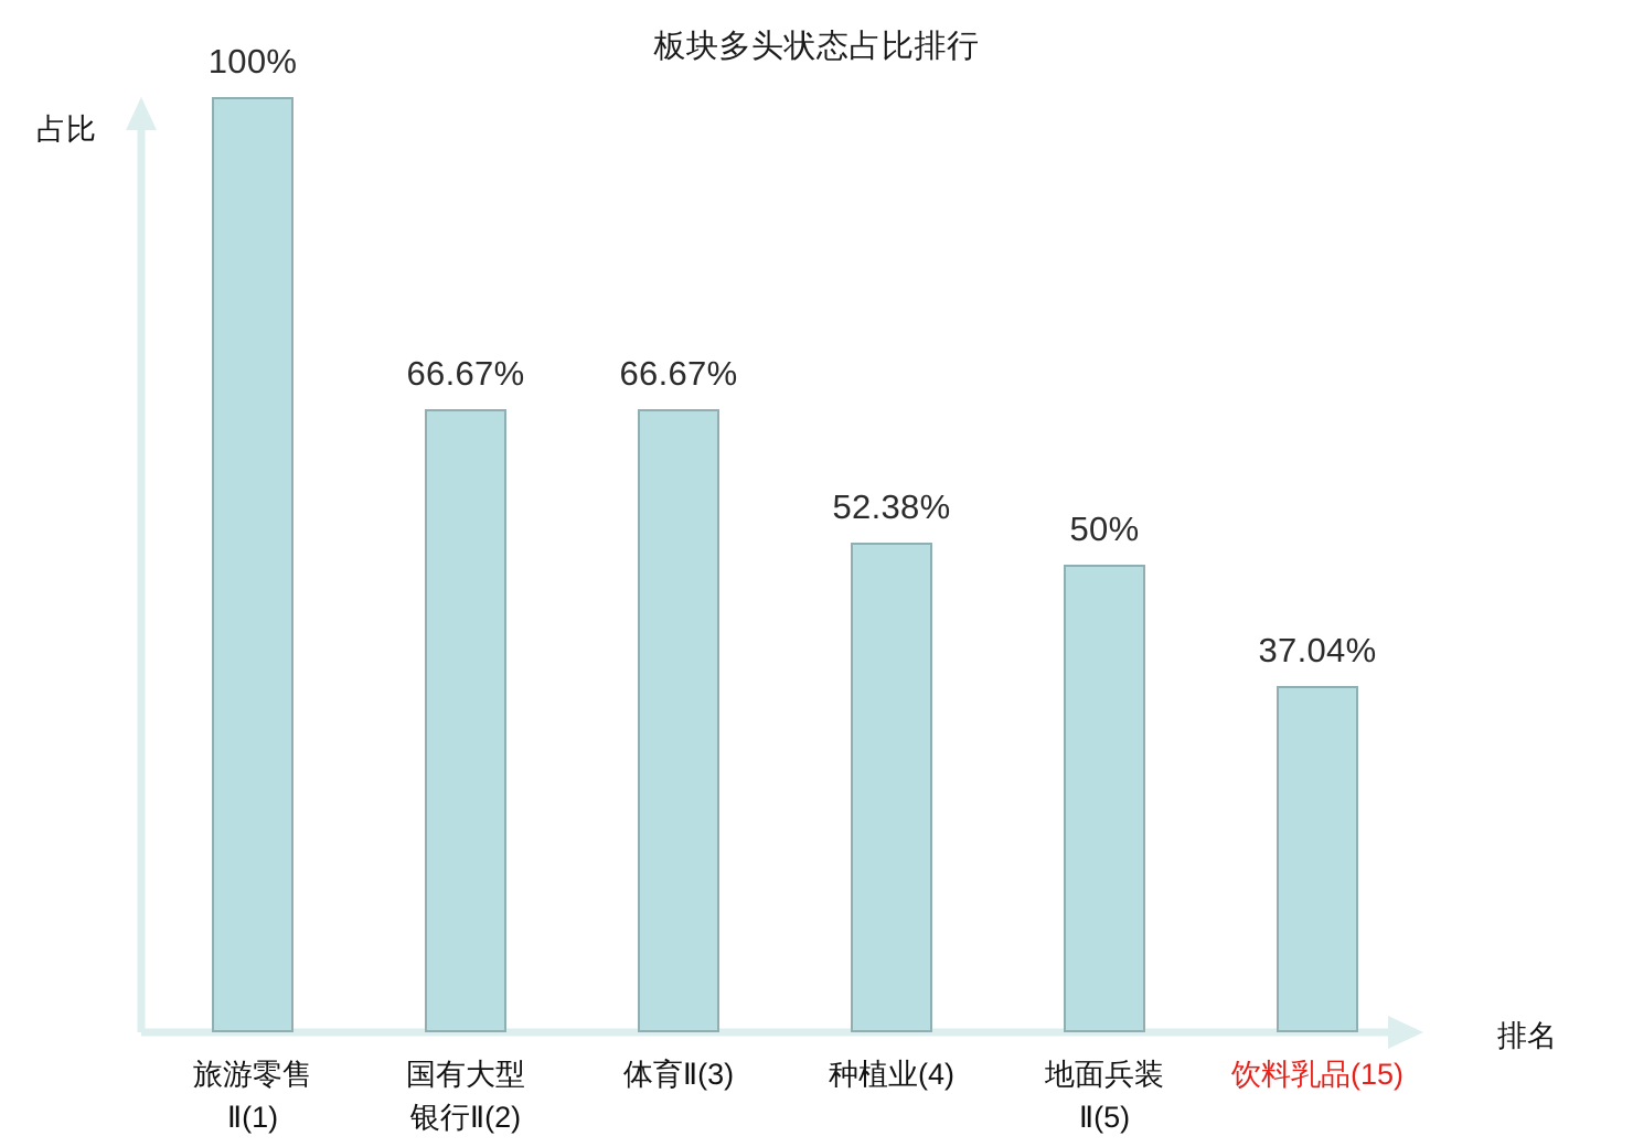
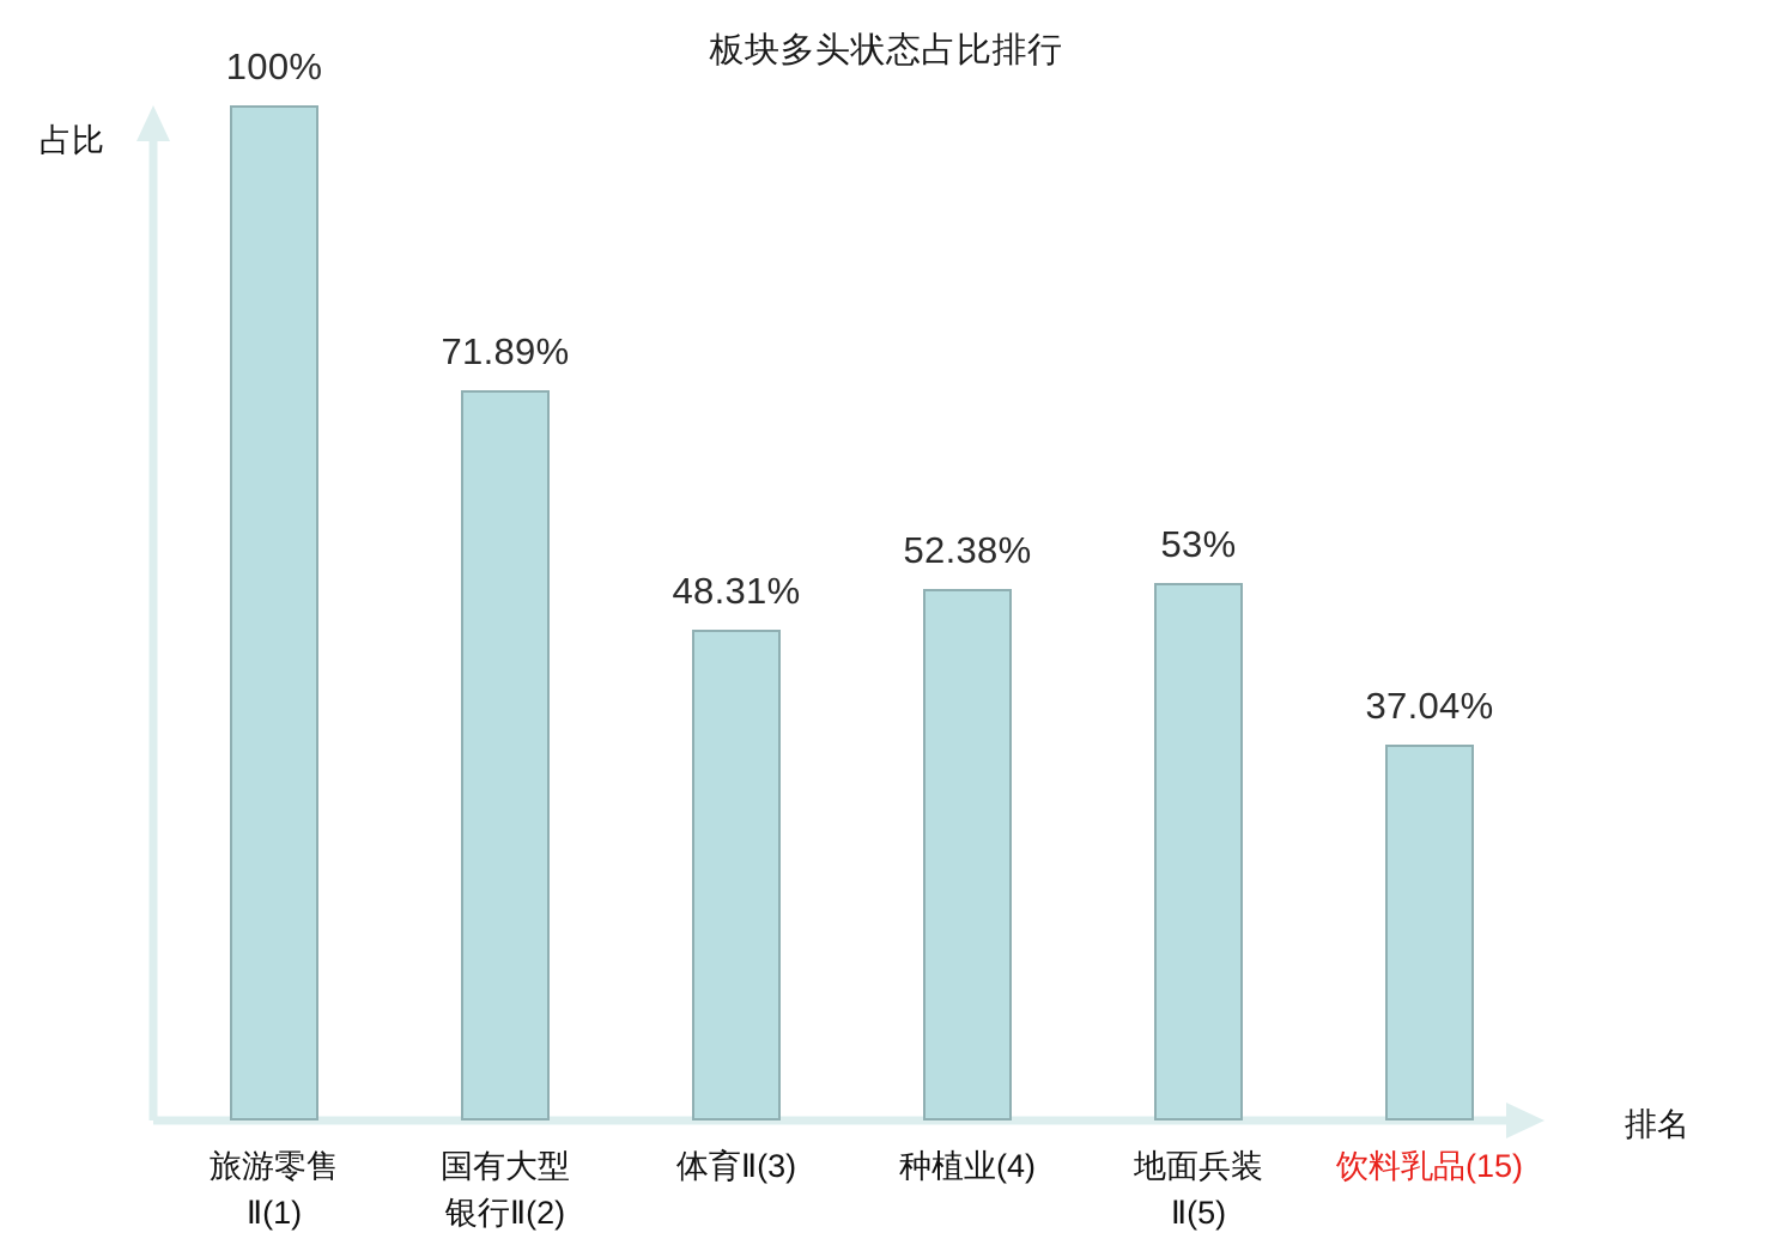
国有大型 银行Ⅱ(2): 66.67% -> 71.89%
体育Ⅱ(3): 66.67% -> 48.31%
地面兵装 Ⅱ(5): 50% -> 53%
